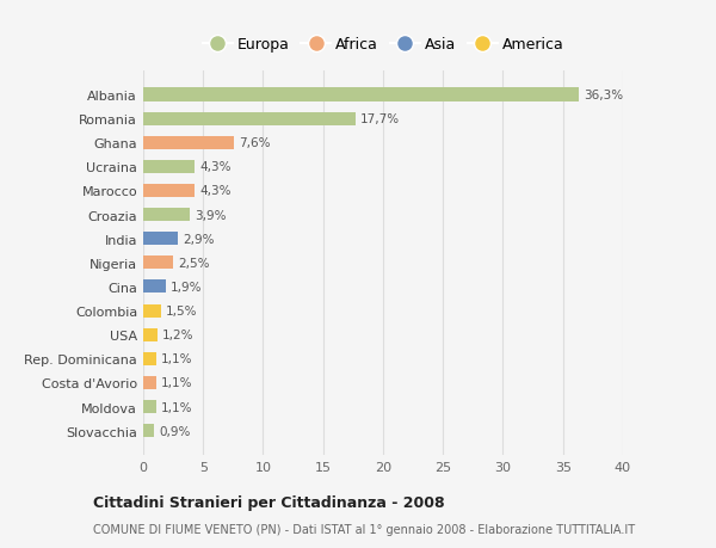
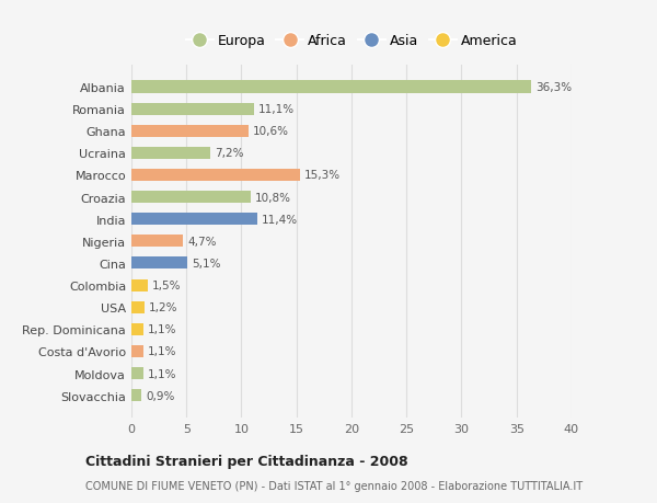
Romania: 17,7% -> 11,1%
Ghana: 7,6% -> 10,6%
Ucraina: 4,3% -> 7,2%
Marocco: 4,3% -> 15,3%
Croazia: 3,9% -> 10,8%
India: 2,9% -> 11,4%
Nigeria: 2,5% -> 4,7%
Cina: 1,9% -> 5,1%
